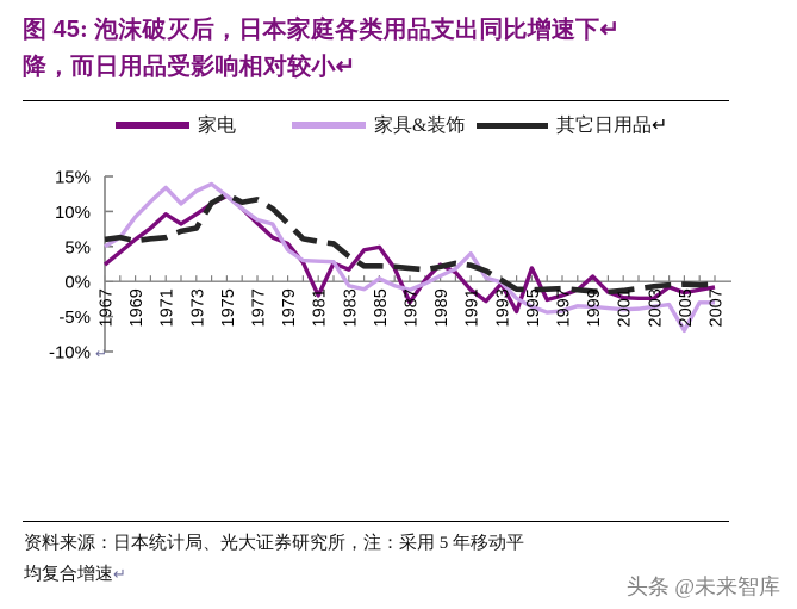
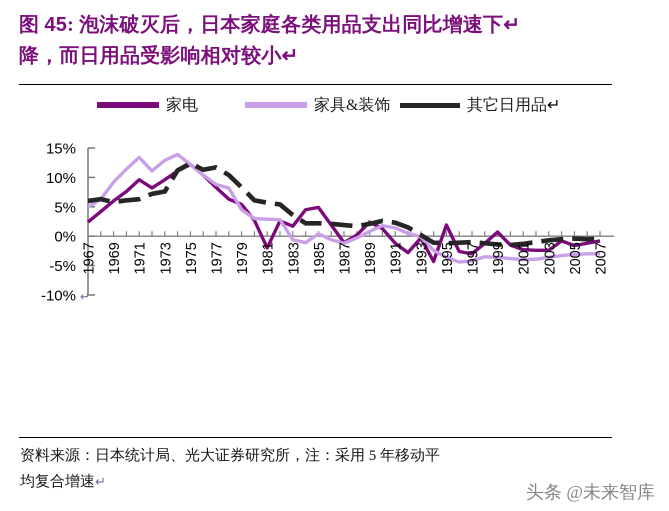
家电/1987: -3% -> -1%
家具&装饰/1991: 4% -> 1%
家电/1997: -2% -> -3%
家具&装饰/2005: -7% -> -3%
